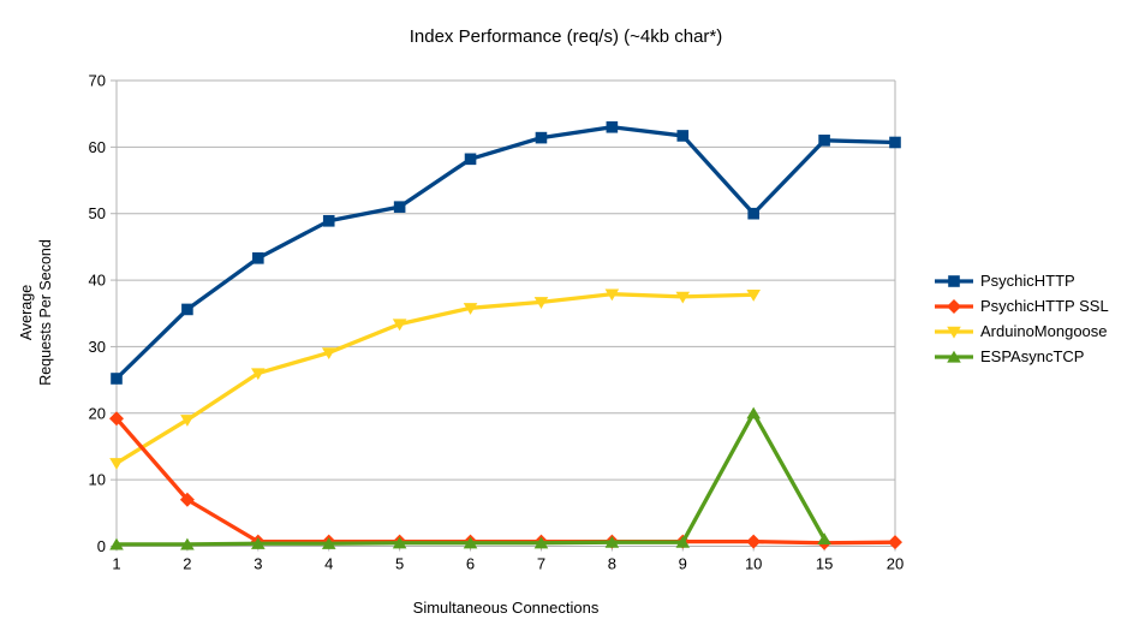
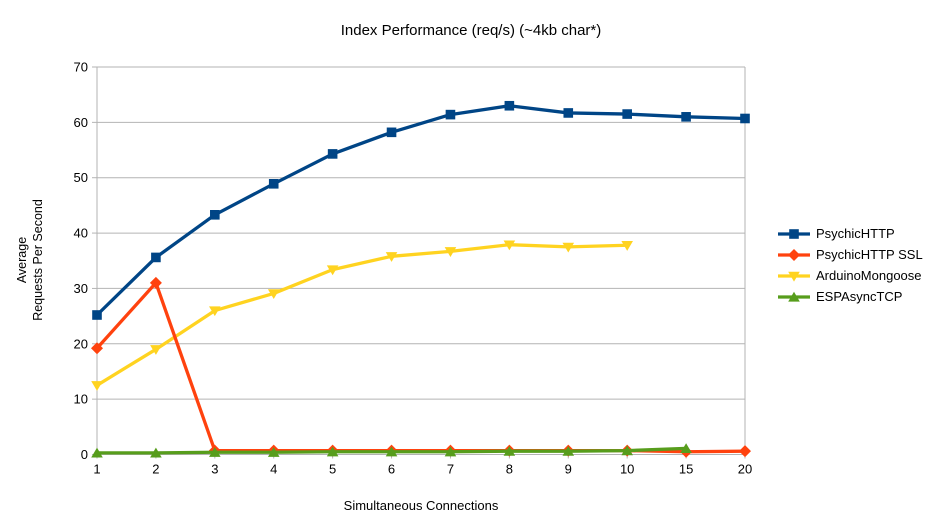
PsychicHTTP SSL/2: 7 -> 31
PsychicHTTP/5: 51 -> 54
PsychicHTTP/10: 50 -> 62
ESPAsyncTCP/10: 20 -> 1
